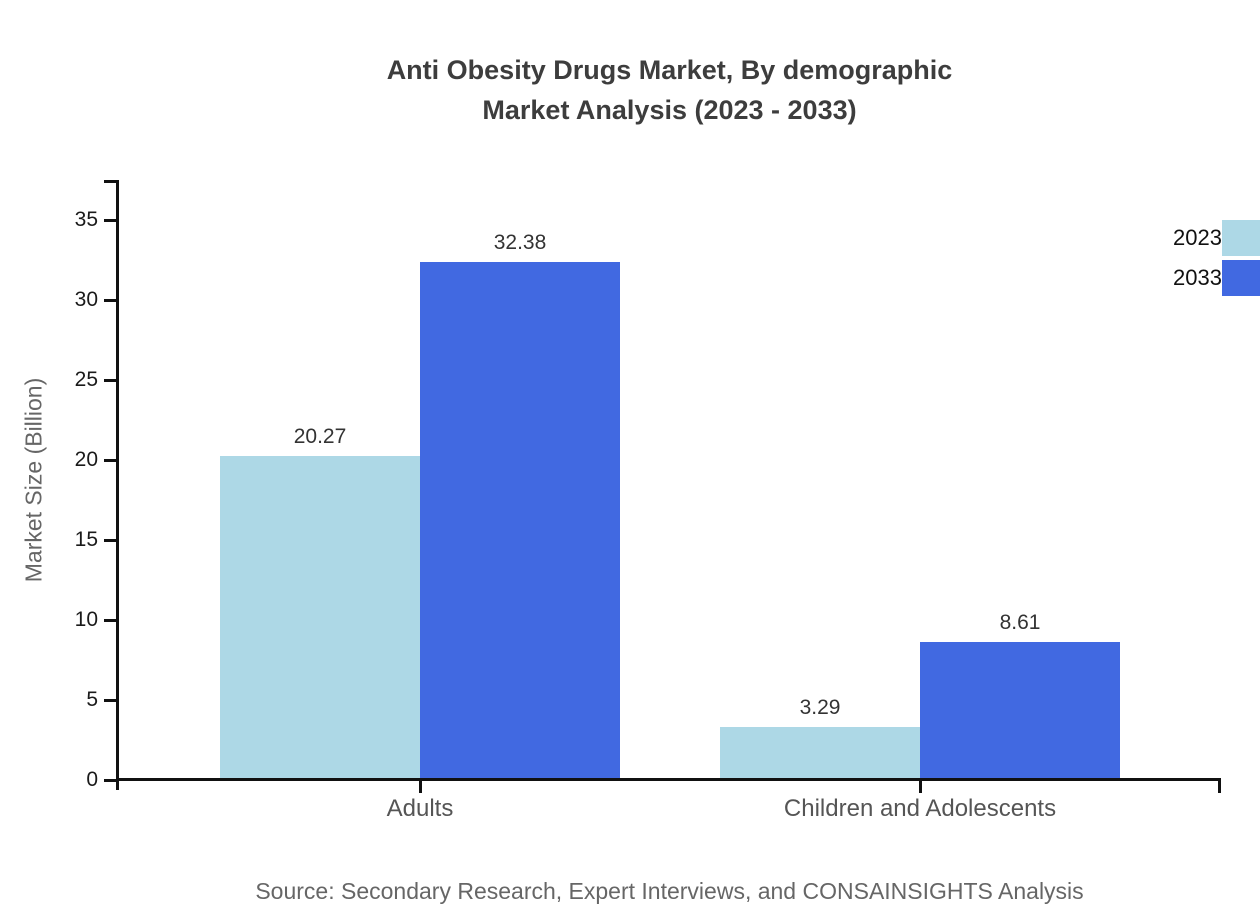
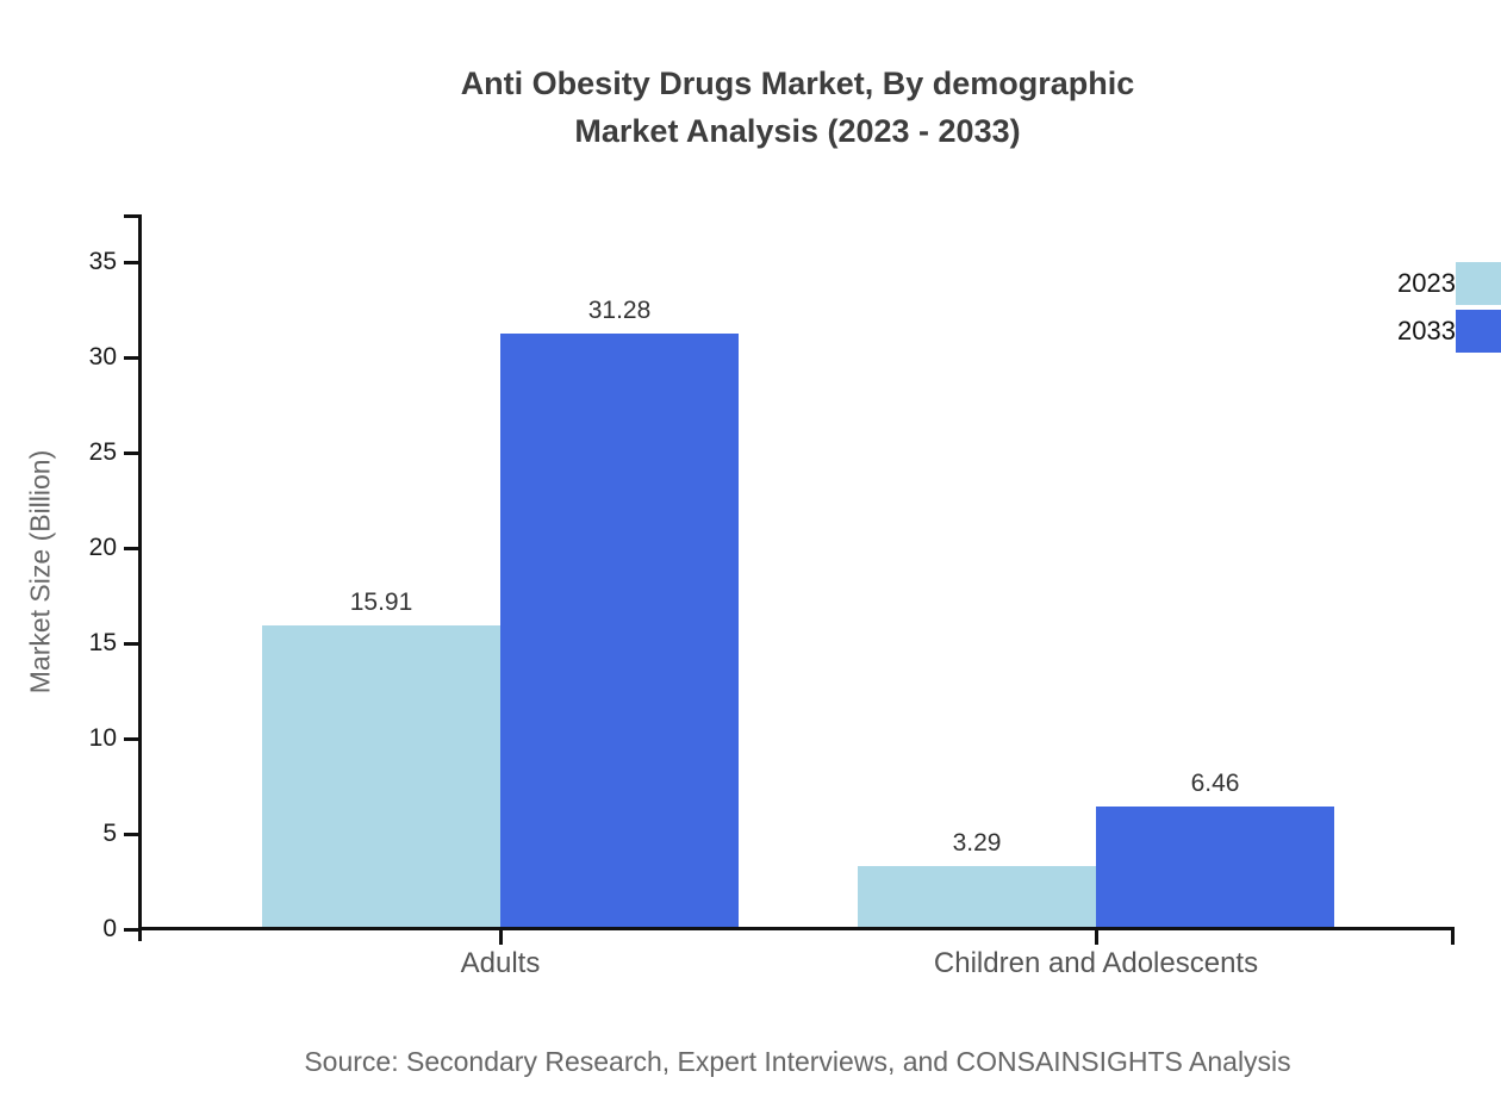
2023/Adults: 20.27 -> 15.91
2033/Adults: 32.38 -> 31.28
2033/Children and Adolescents: 8.61 -> 6.46
